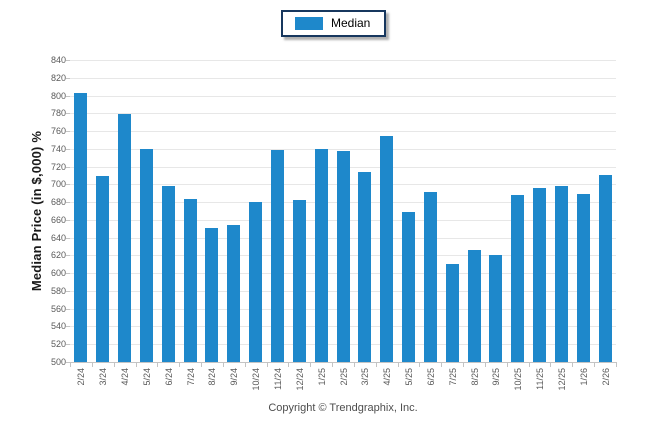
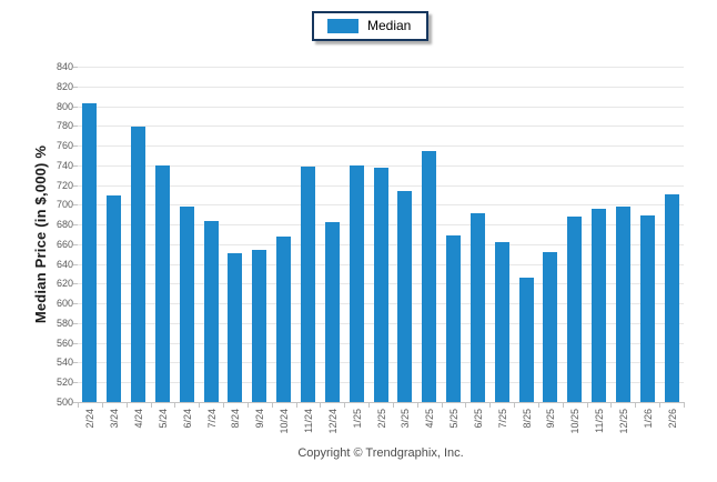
10/24: 680 -> 670
7/25: 610 -> 660
9/25: 620 -> 650
